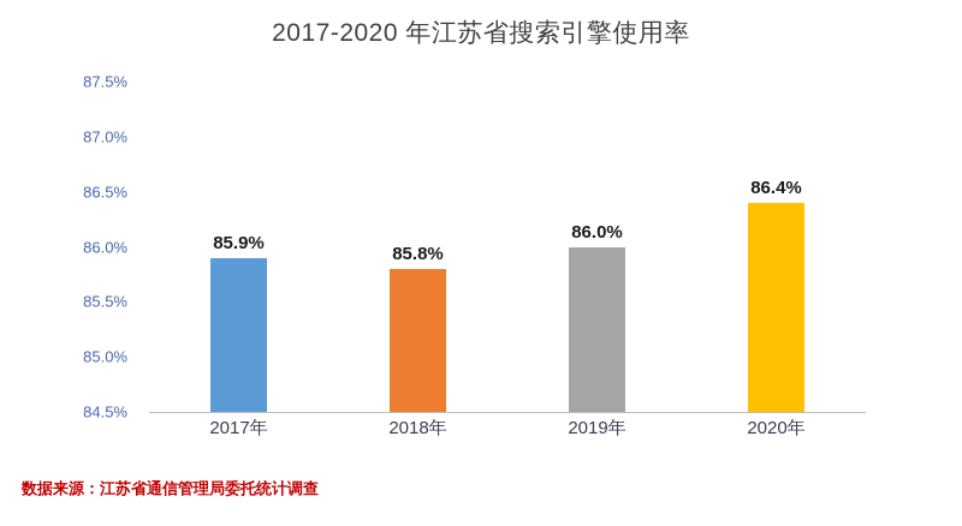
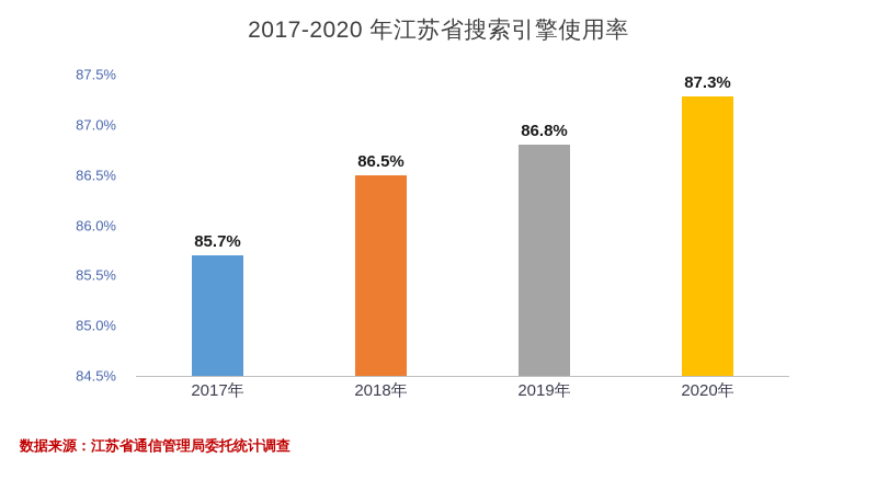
2017年: 85.9% -> 85.7%
2018年: 85.8% -> 86.5%
2019年: 86.0% -> 86.8%
2020年: 86.4% -> 87.3%
